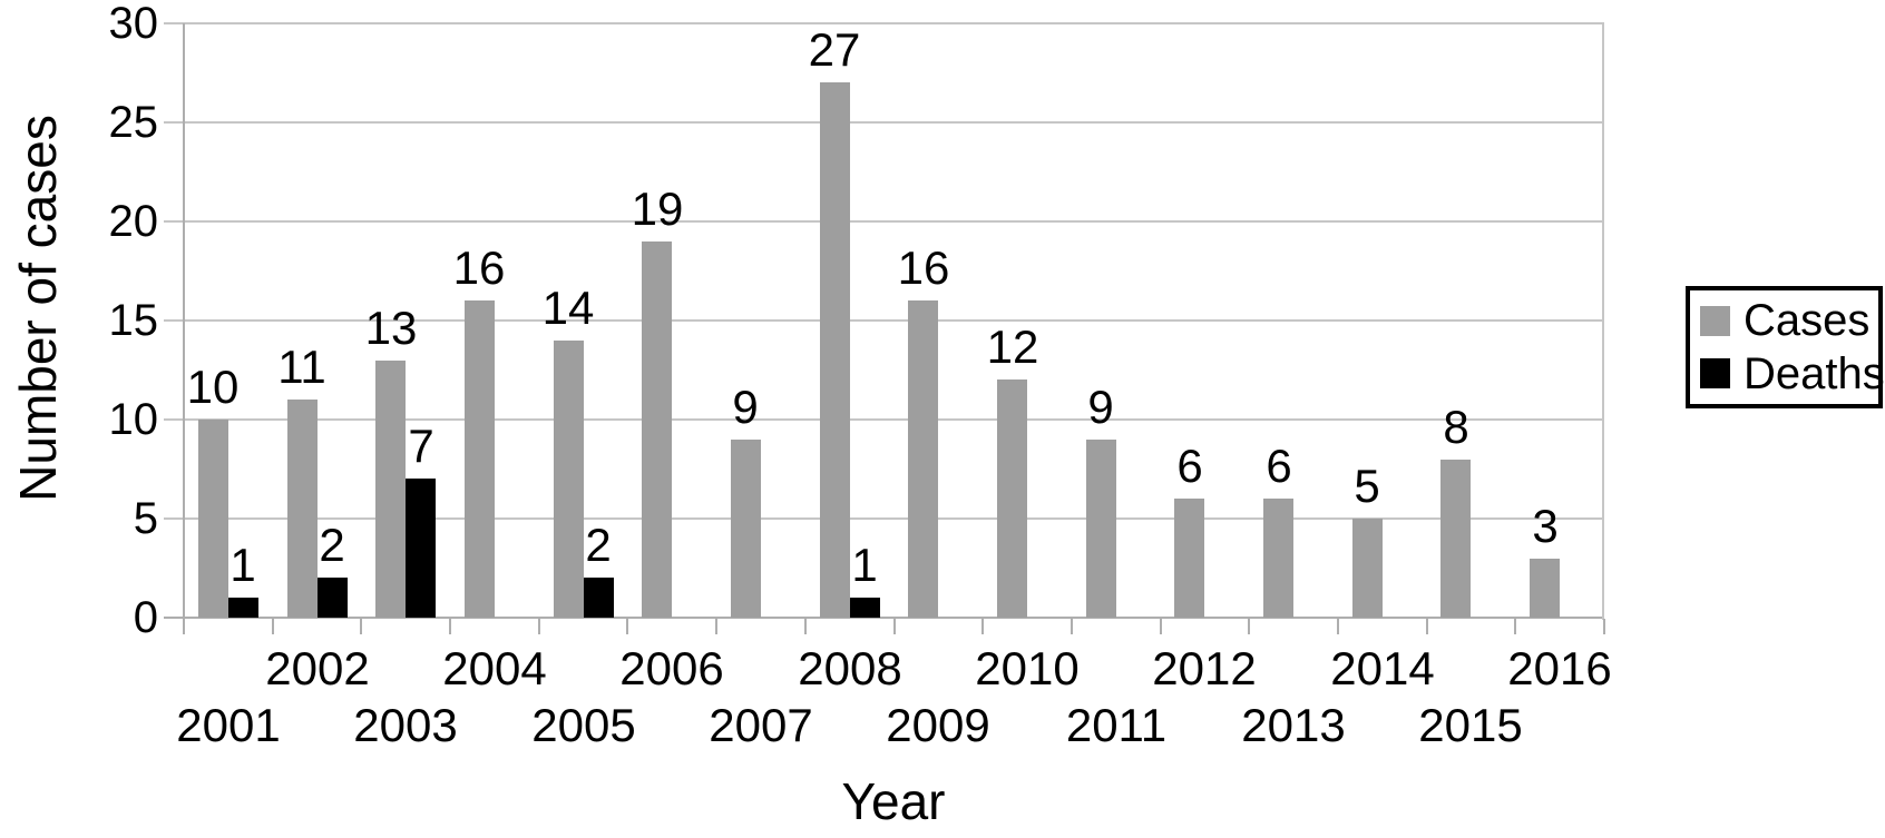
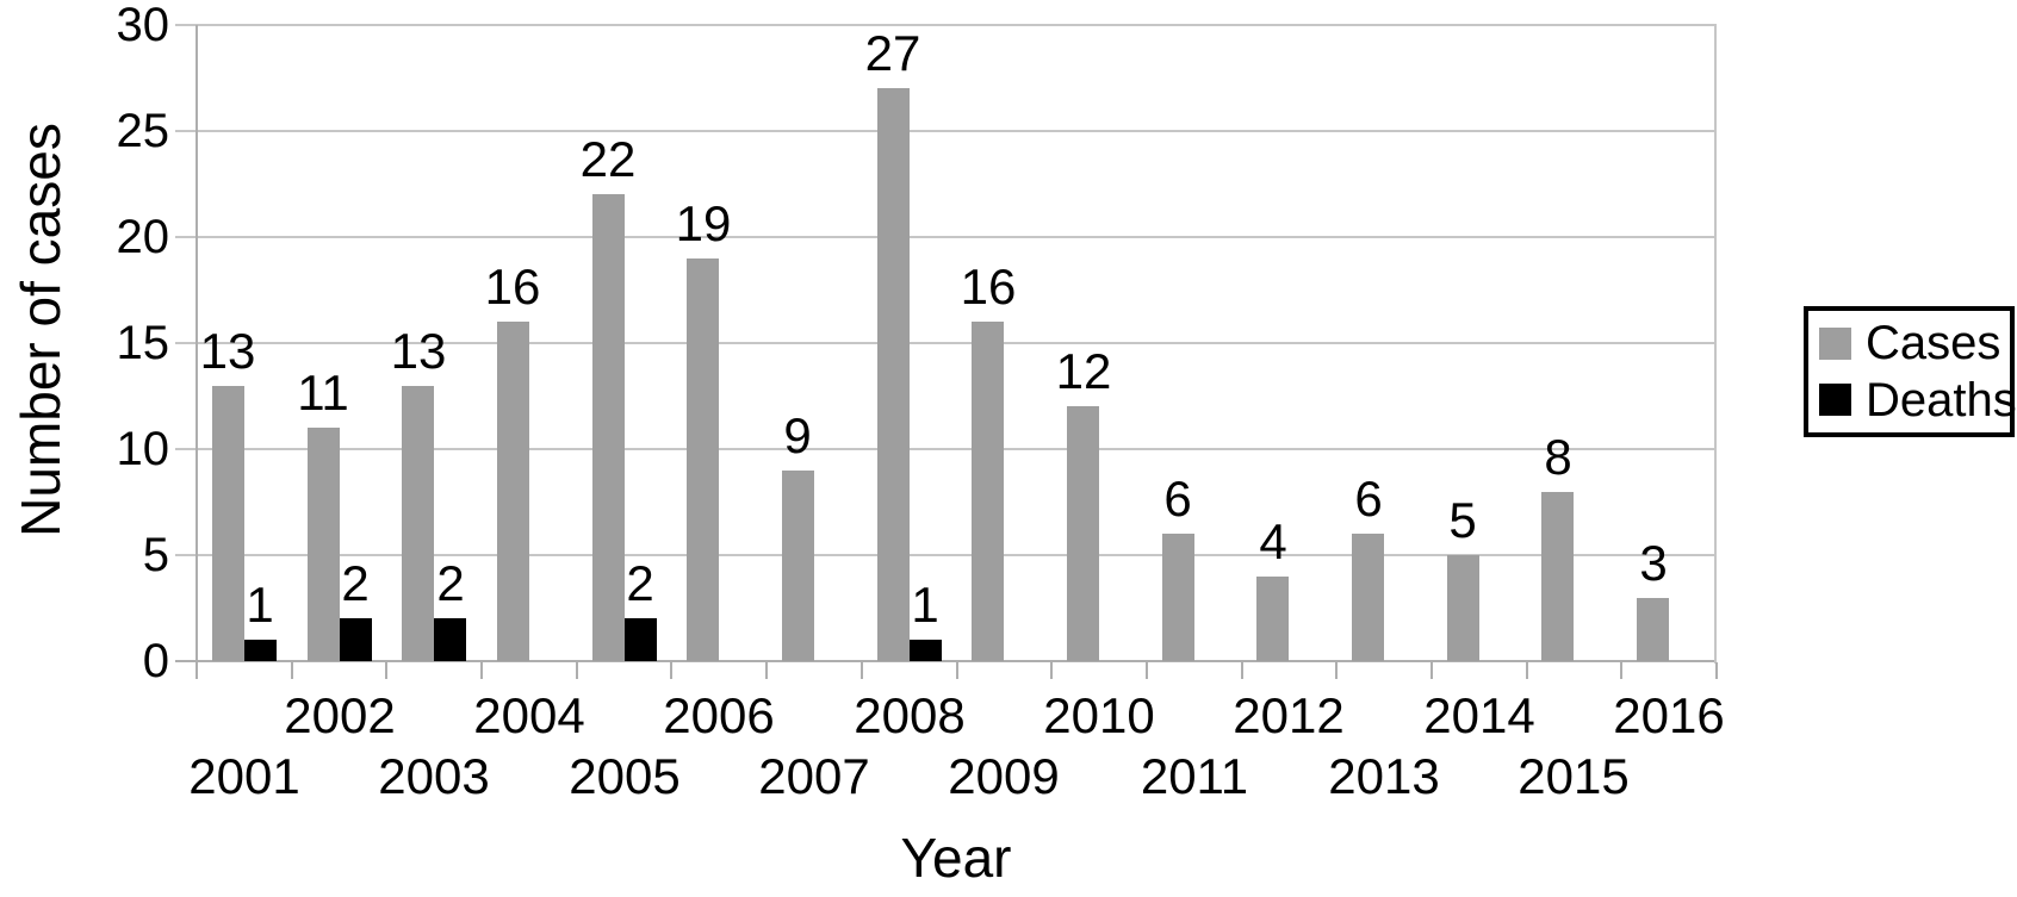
Cases/2001: 10 -> 13
Deaths/2003: 7 -> 2
Cases/2005: 14 -> 22
Cases/2011: 9 -> 6
Cases/2012: 6 -> 4
